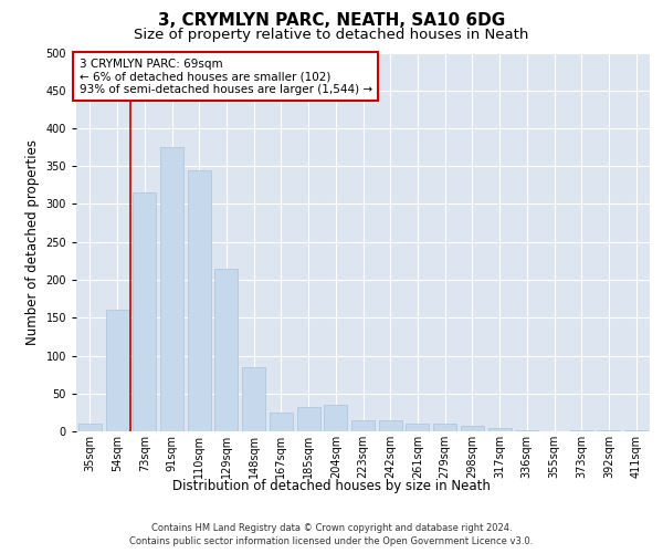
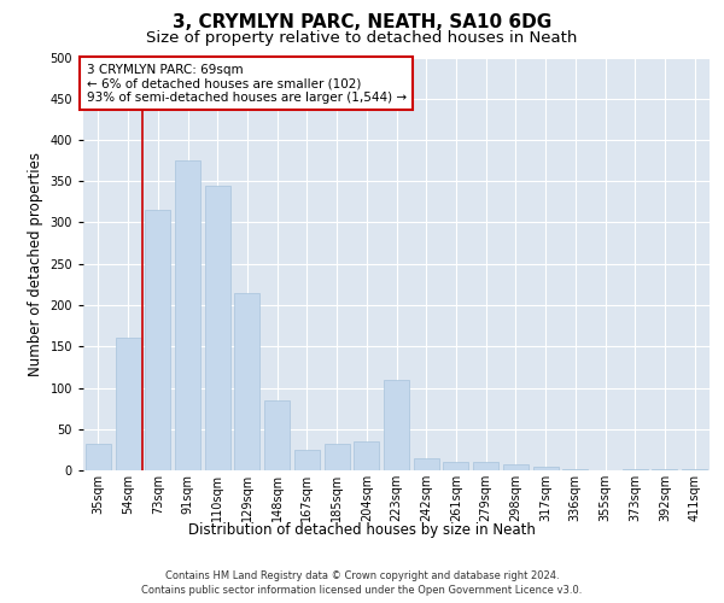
35sqm: 10 -> 32
223sqm: 15 -> 110
